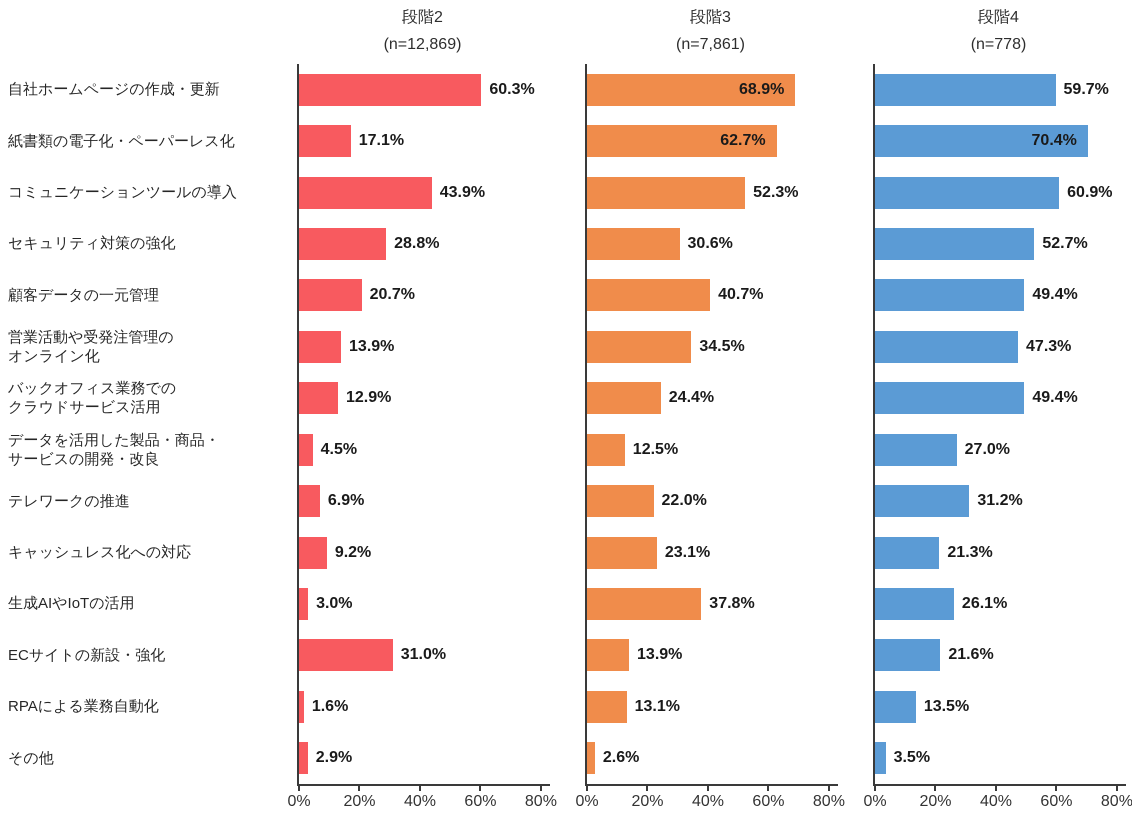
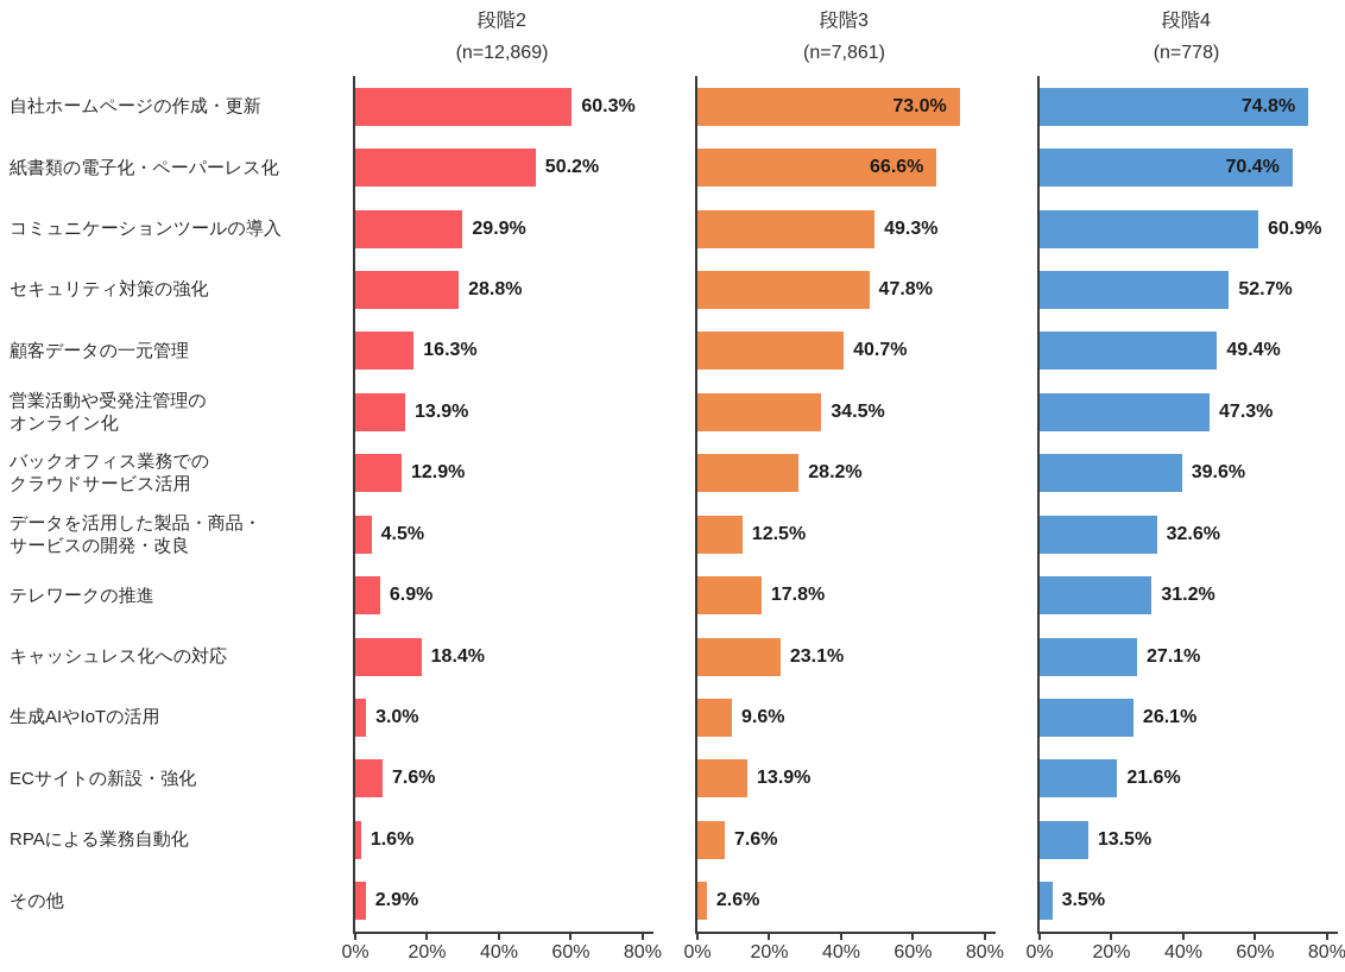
段階3/自社ホームページの作成・更新: 68.9% -> 73.0%
段階4/自社ホームページの作成・更新: 59.7% -> 74.8%
段階2/紙書類の電子化・ペーパーレス化: 17.1% -> 50.2%
段階3/紙書類の電子化・ペーパーレス化: 62.7% -> 66.6%
段階2/コミュニケーションツールの導入: 43.9% -> 29.9%
段階3/コミュニケーションツールの導入: 52.3% -> 49.3%
段階3/セキュリティ対策の強化: 30.6% -> 47.8%
段階2/顧客データの一元管理: 20.7% -> 16.3%
段階3/バックオフィス業務での クラウドサービス活用: 24.4% -> 28.2%
段階4/バックオフィス業務での クラウドサービス活用: 49.4% -> 39.6%
段階4/データを活用した製品・商品・ サービスの開発・改良: 27.0% -> 32.6%
段階3/テレワークの推進: 22.0% -> 17.8%
段階2/キャッシュレス化への対応: 9.2% -> 18.4%
段階4/キャッシュレス化への対応: 21.3% -> 27.1%
段階3/生成AIやIoTの活用: 37.8% -> 9.6%
段階2/ECサイトの新設・強化: 31.0% -> 7.6%
段階3/RPAによる業務自動化: 13.1% -> 7.6%
